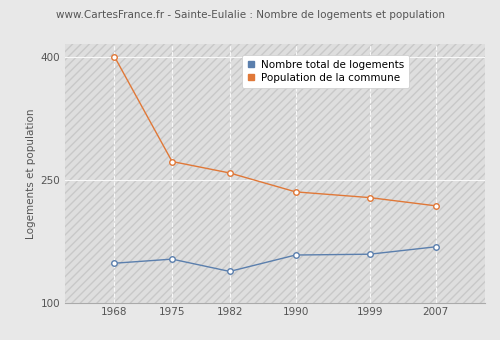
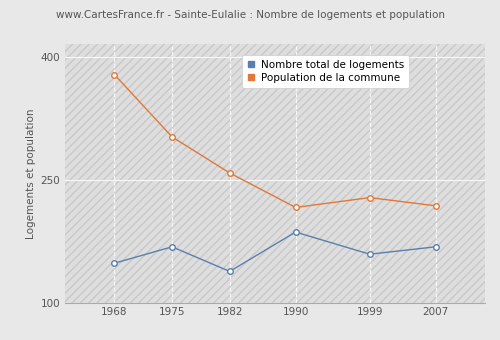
Population de la commune/1968: 400 -> 378
Nombre total de logements/1975: 153 -> 168
Population de la commune/1975: 272 -> 302
Nombre total de logements/1990: 158 -> 186
Population de la commune/1990: 235 -> 216
